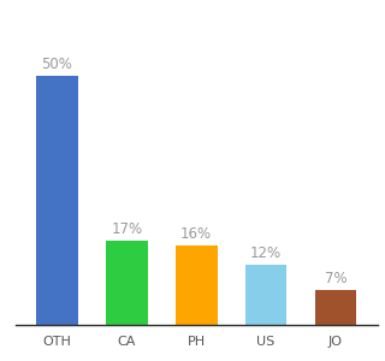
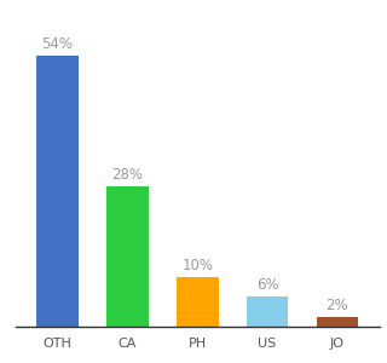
OTH: 50% -> 54%
CA: 17% -> 28%
PH: 16% -> 10%
US: 12% -> 6%
JO: 7% -> 2%
